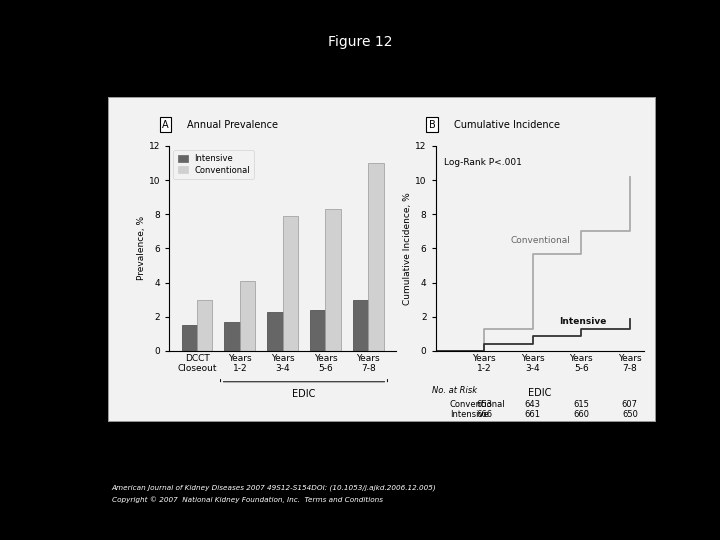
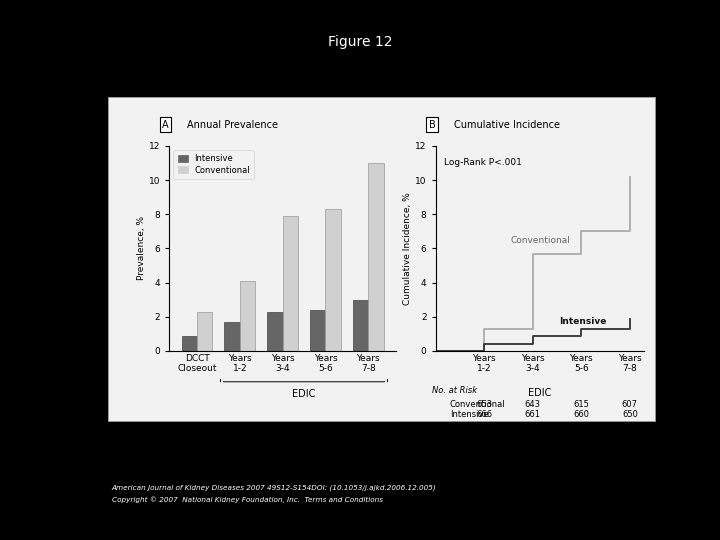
Intensive/DCCT Closeout: 1.5 -> 0.9
Conventional/DCCT Closeout: 3.0 -> 2.3
